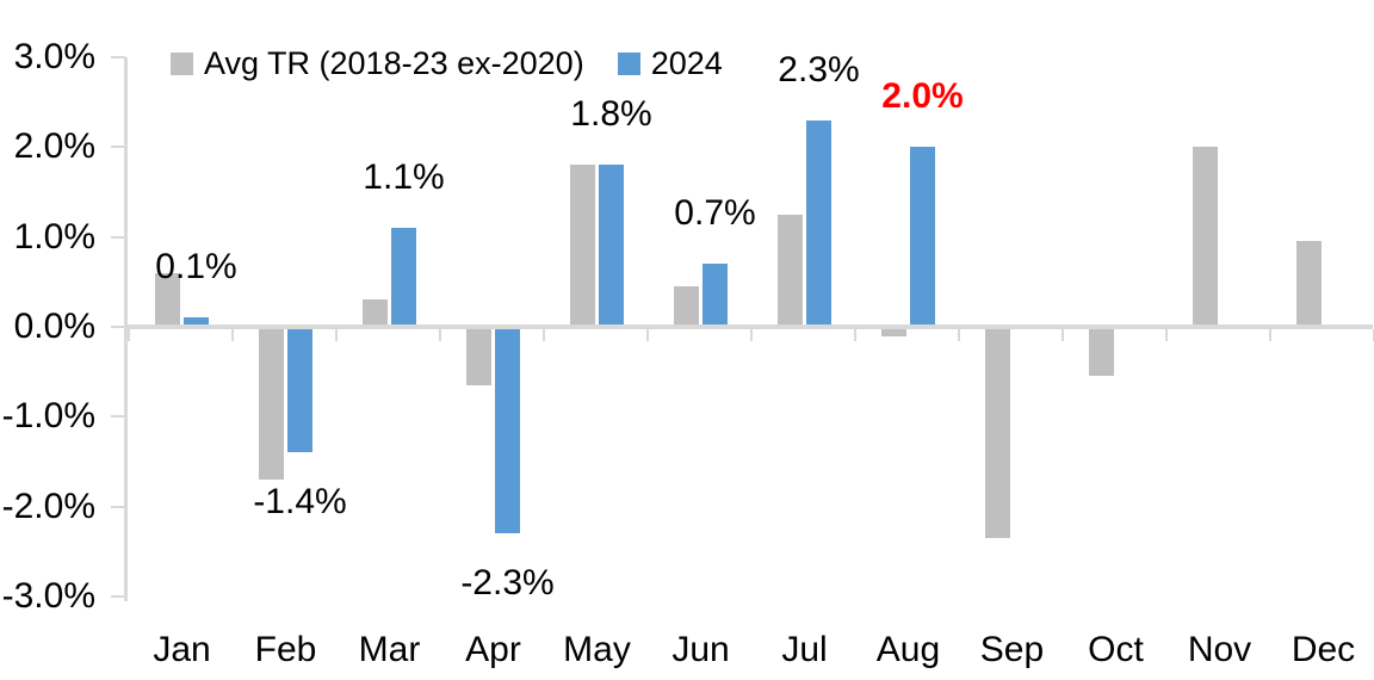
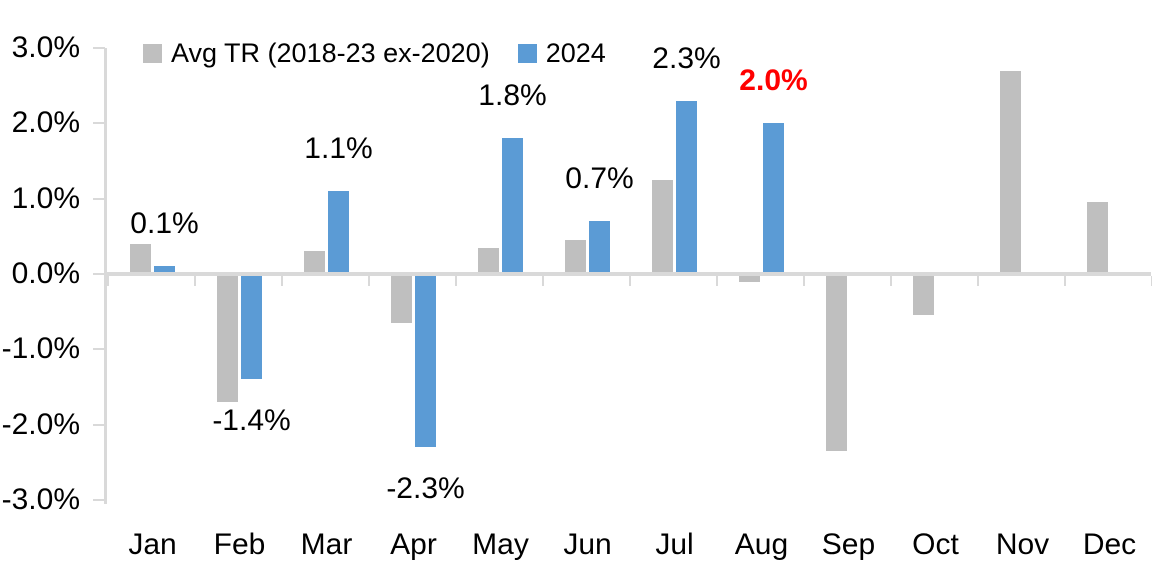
Avg TR (2018-23 ex-2020)/Jan: 0.6% -> 0.4%
Avg TR (2018-23 ex-2020)/May: 1.8% -> 0.3%
Avg TR (2018-23 ex-2020)/Nov: 2.0% -> 2.7%
